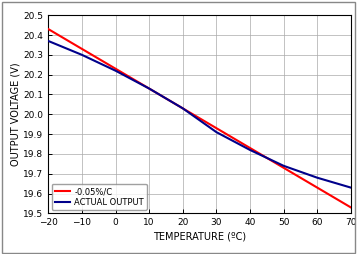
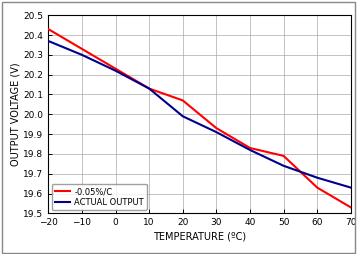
-0.05%/C/20: 20.03 -> 20.07
ACTUAL OUTPUT/20: 20.03 -> 19.99
-0.05%/C/50: 19.73 -> 19.79
